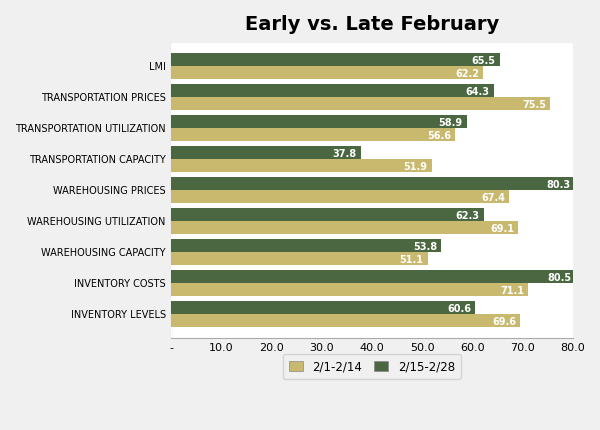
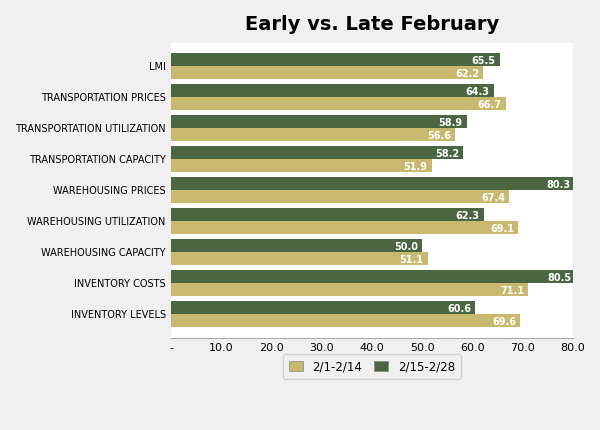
2/1-2/14/TRANSPORTATION PRICES: 75.5 -> 66.7
2/15-2/28/TRANSPORTATION CAPACITY: 37.8 -> 58.2
2/15-2/28/WAREHOUSING CAPACITY: 53.8 -> 50.0
